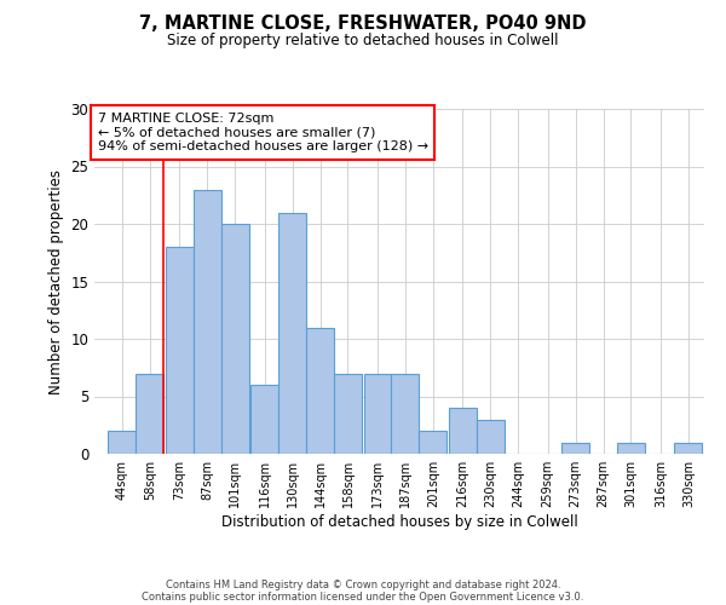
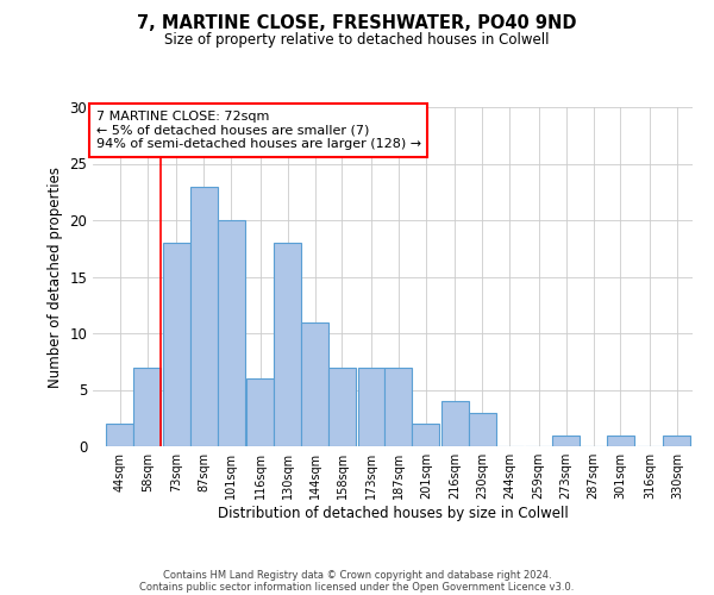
130sqm: 21 -> 18
